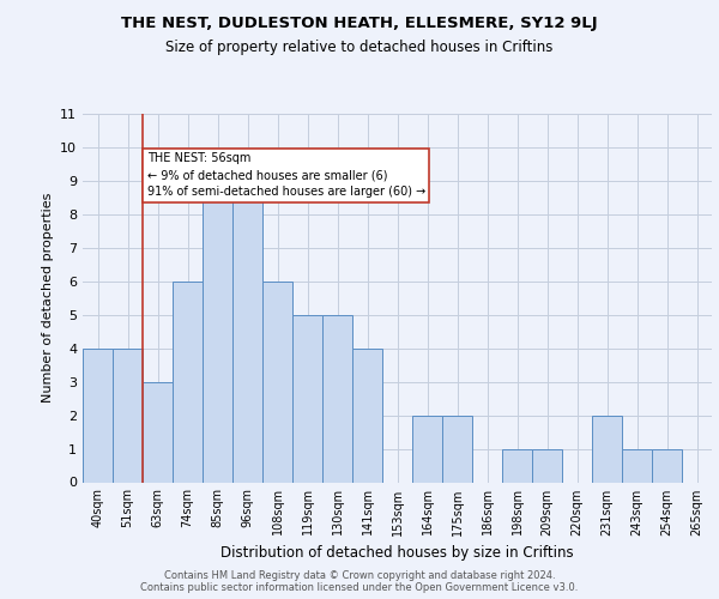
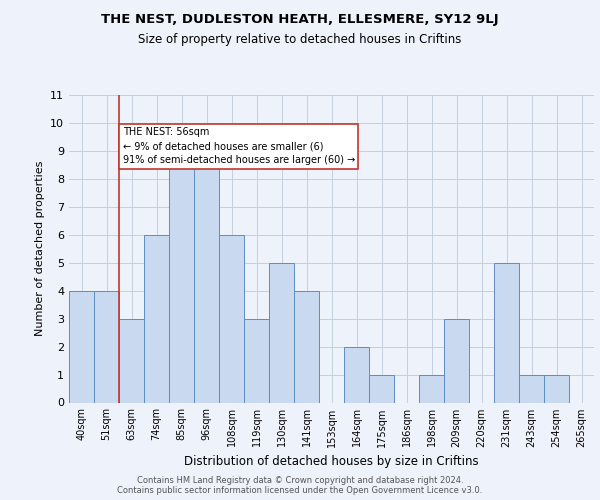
119sqm: 5 -> 3
175sqm: 2 -> 1
209sqm: 1 -> 3
231sqm: 2 -> 5
